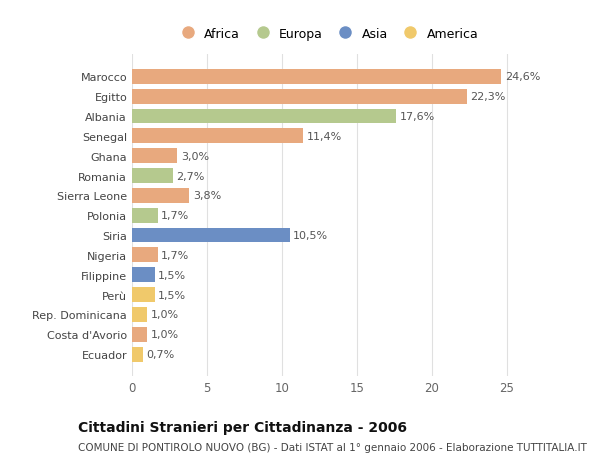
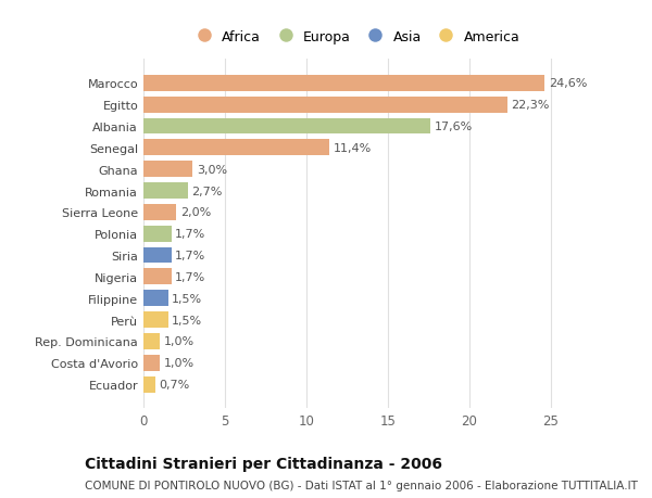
Sierra Leone: 3,8% -> 2,0%
Siria: 10,5% -> 1,7%
